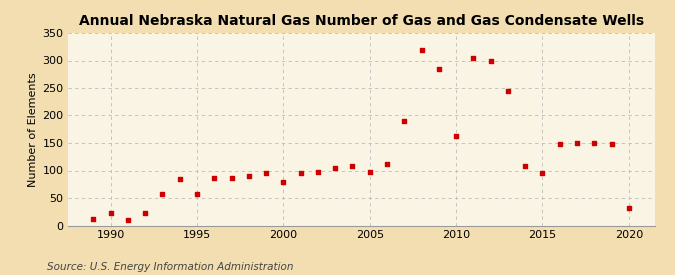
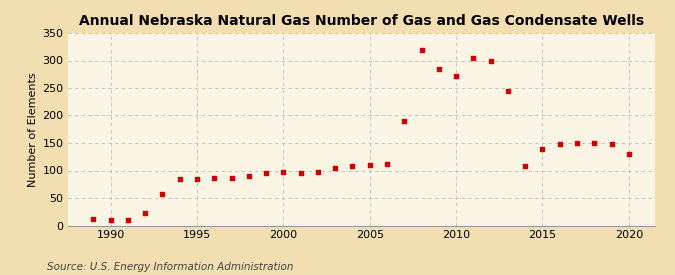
1990: 22 -> 10
1995: 58 -> 85
2000: 80 -> 98
2005: 98 -> 110
2010: 162 -> 272
2015: 96 -> 140
2020: 32 -> 130
